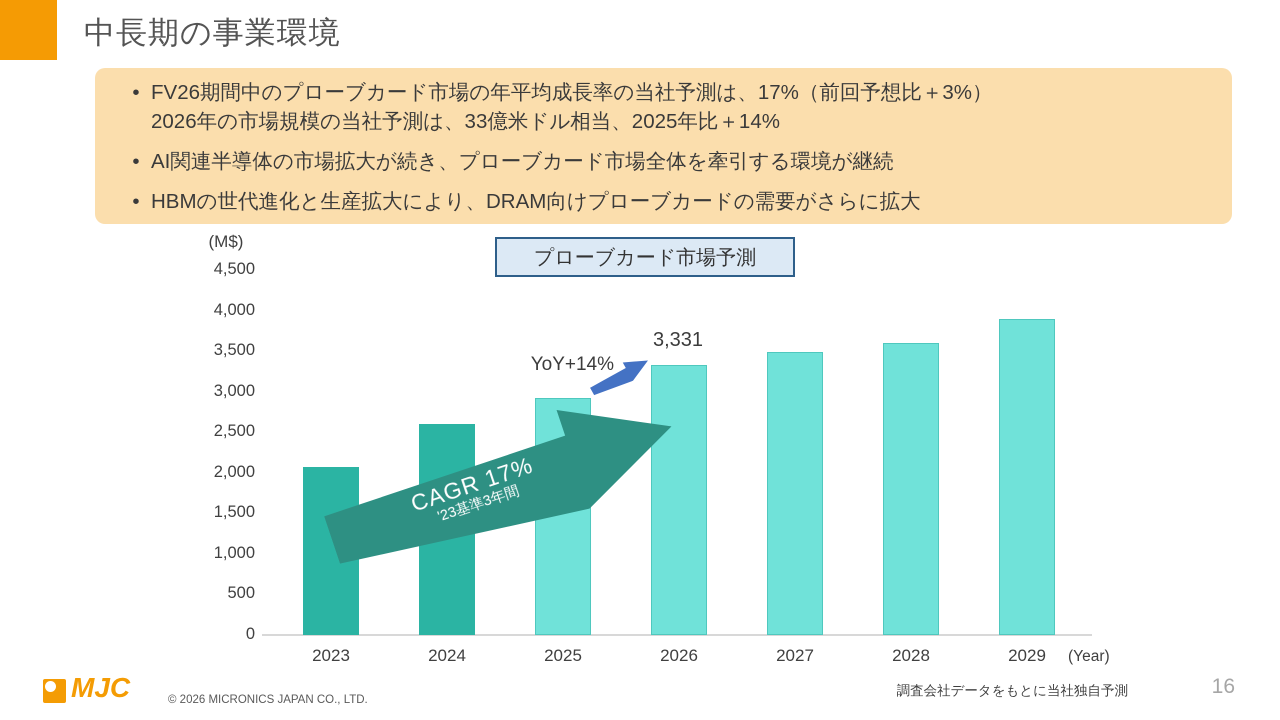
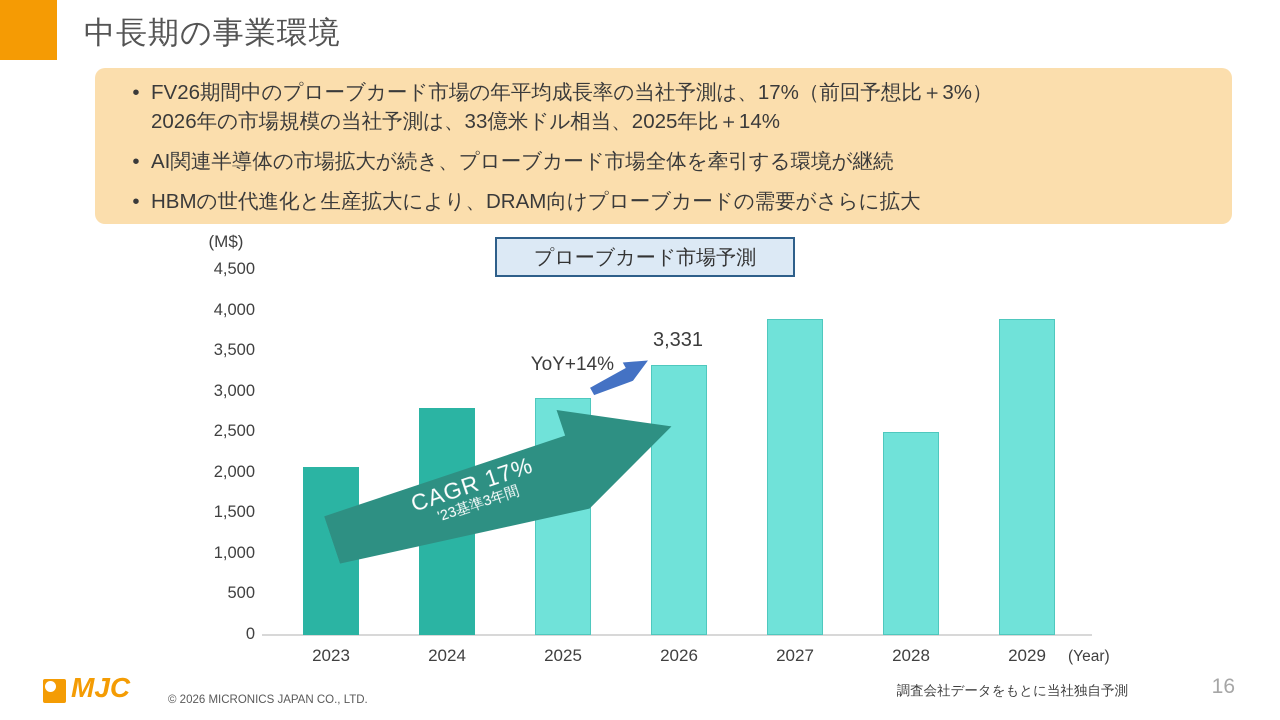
2024: 2600 -> 2800
2027: 3500 -> 3900
2028: 3600 -> 2500
